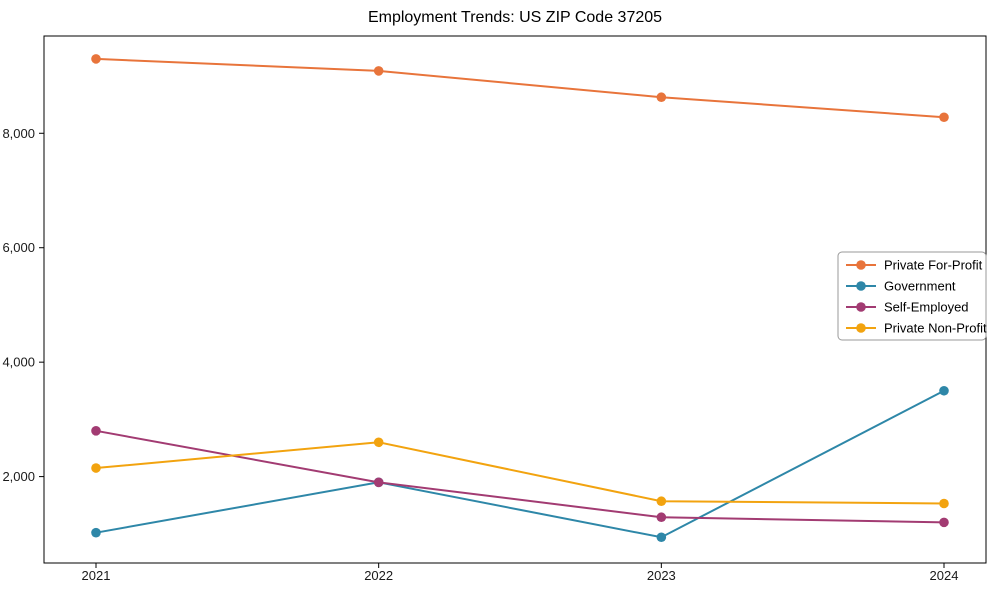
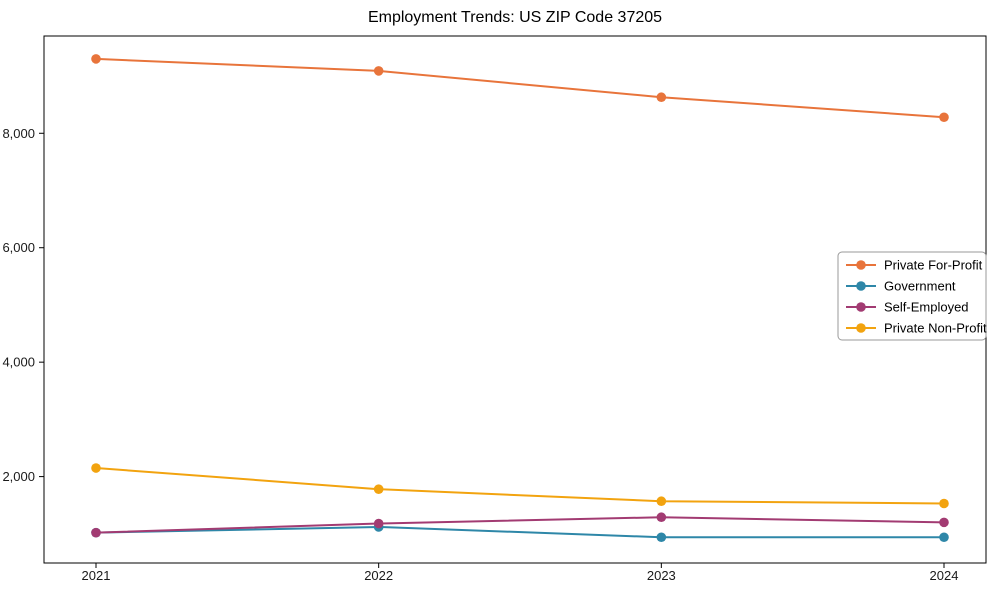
Self-Employed/2021: 2800 -> 1000
Government/2022: 1900 -> 1100
Self-Employed/2022: 1900 -> 1200
Private Non-Profit/2022: 2600 -> 1800
Government/2024: 3500 -> 900
